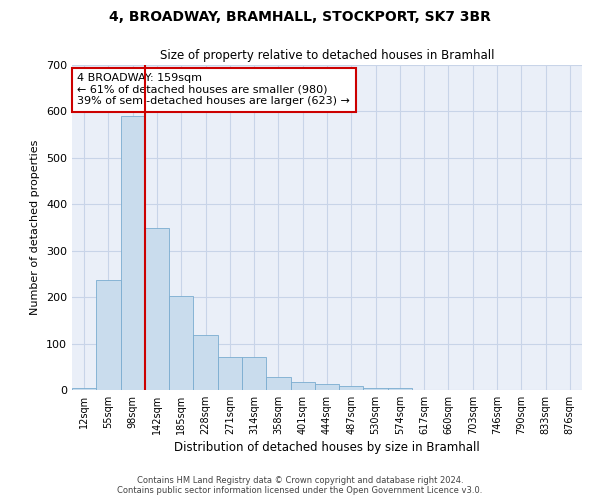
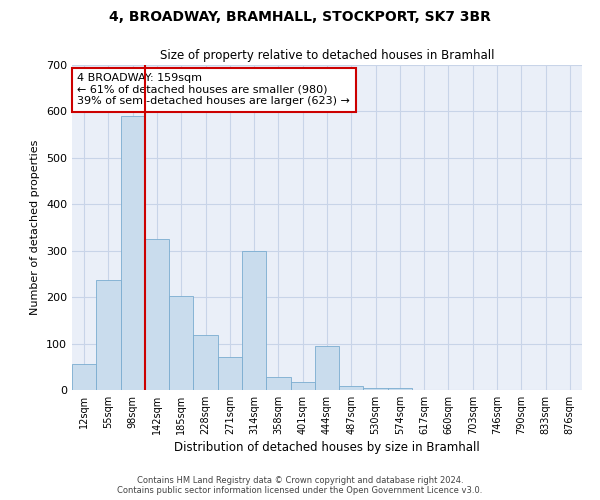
12sqm: 5 -> 55
142sqm: 348 -> 325
314sqm: 72 -> 300
444sqm: 12 -> 95
